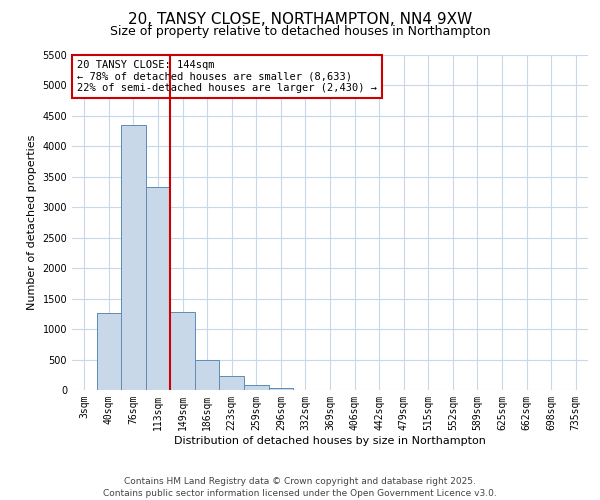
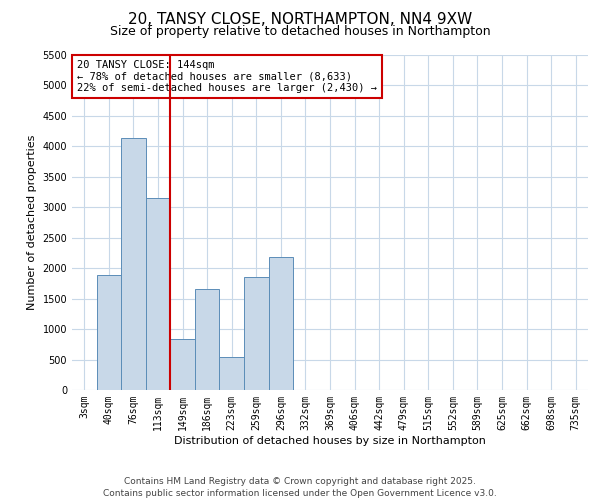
40sqm: 1270 -> 1880
76sqm: 4350 -> 4140
113sqm: 3330 -> 3160
149sqm: 1280 -> 840
186sqm: 500 -> 1660
223sqm: 230 -> 540
259sqm: 80 -> 1860
296sqm: 30 -> 2180
